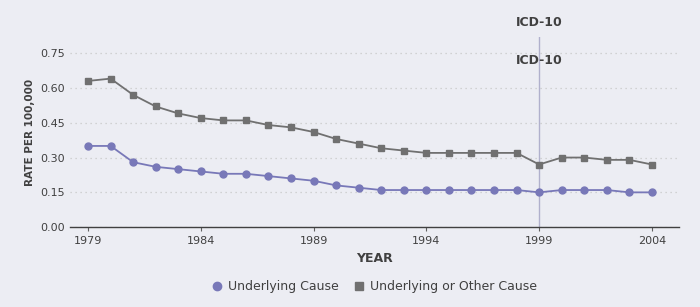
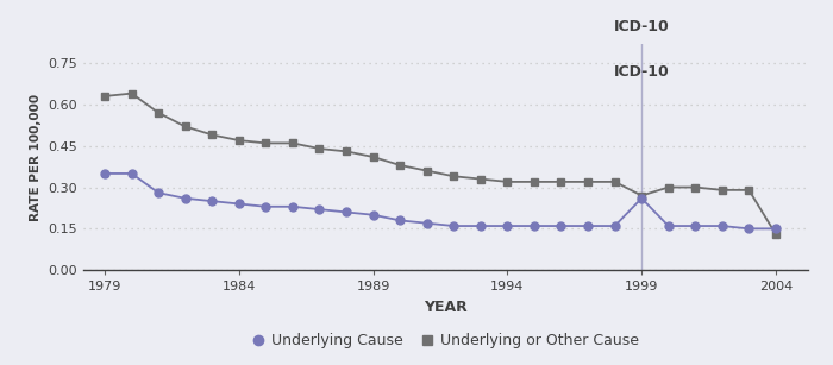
Underlying Cause/1999: 0.15 -> 0.26
Underlying or Other Cause/2004: 0.27 -> 0.13
